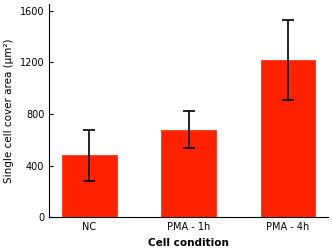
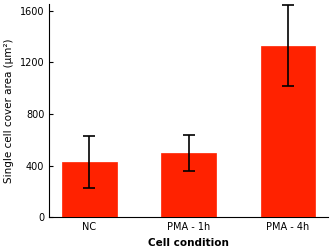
NC: 480 -> 430
PMA - 1h: 680 -> 500
PMA - 4h: 1220 -> 1330
